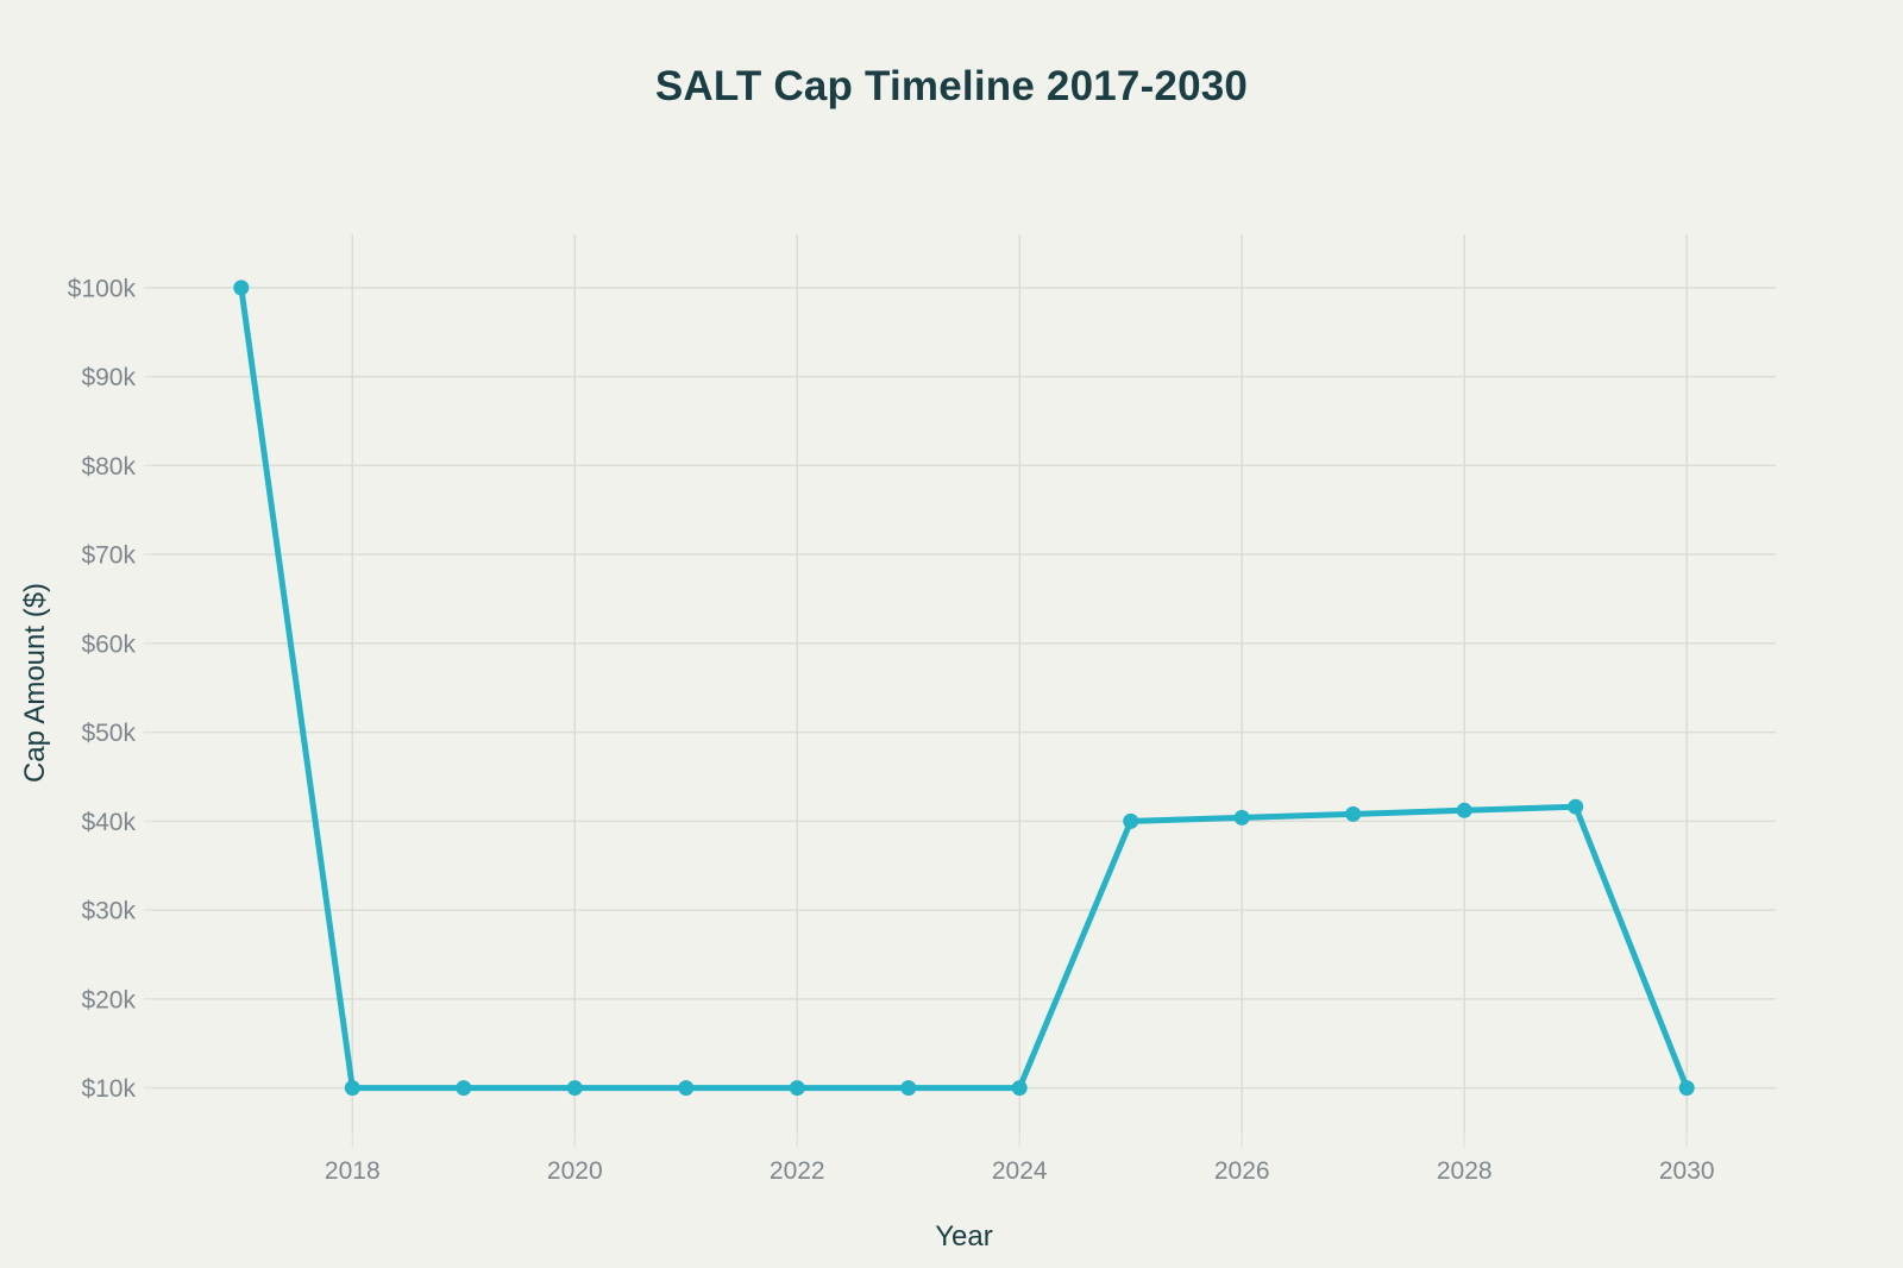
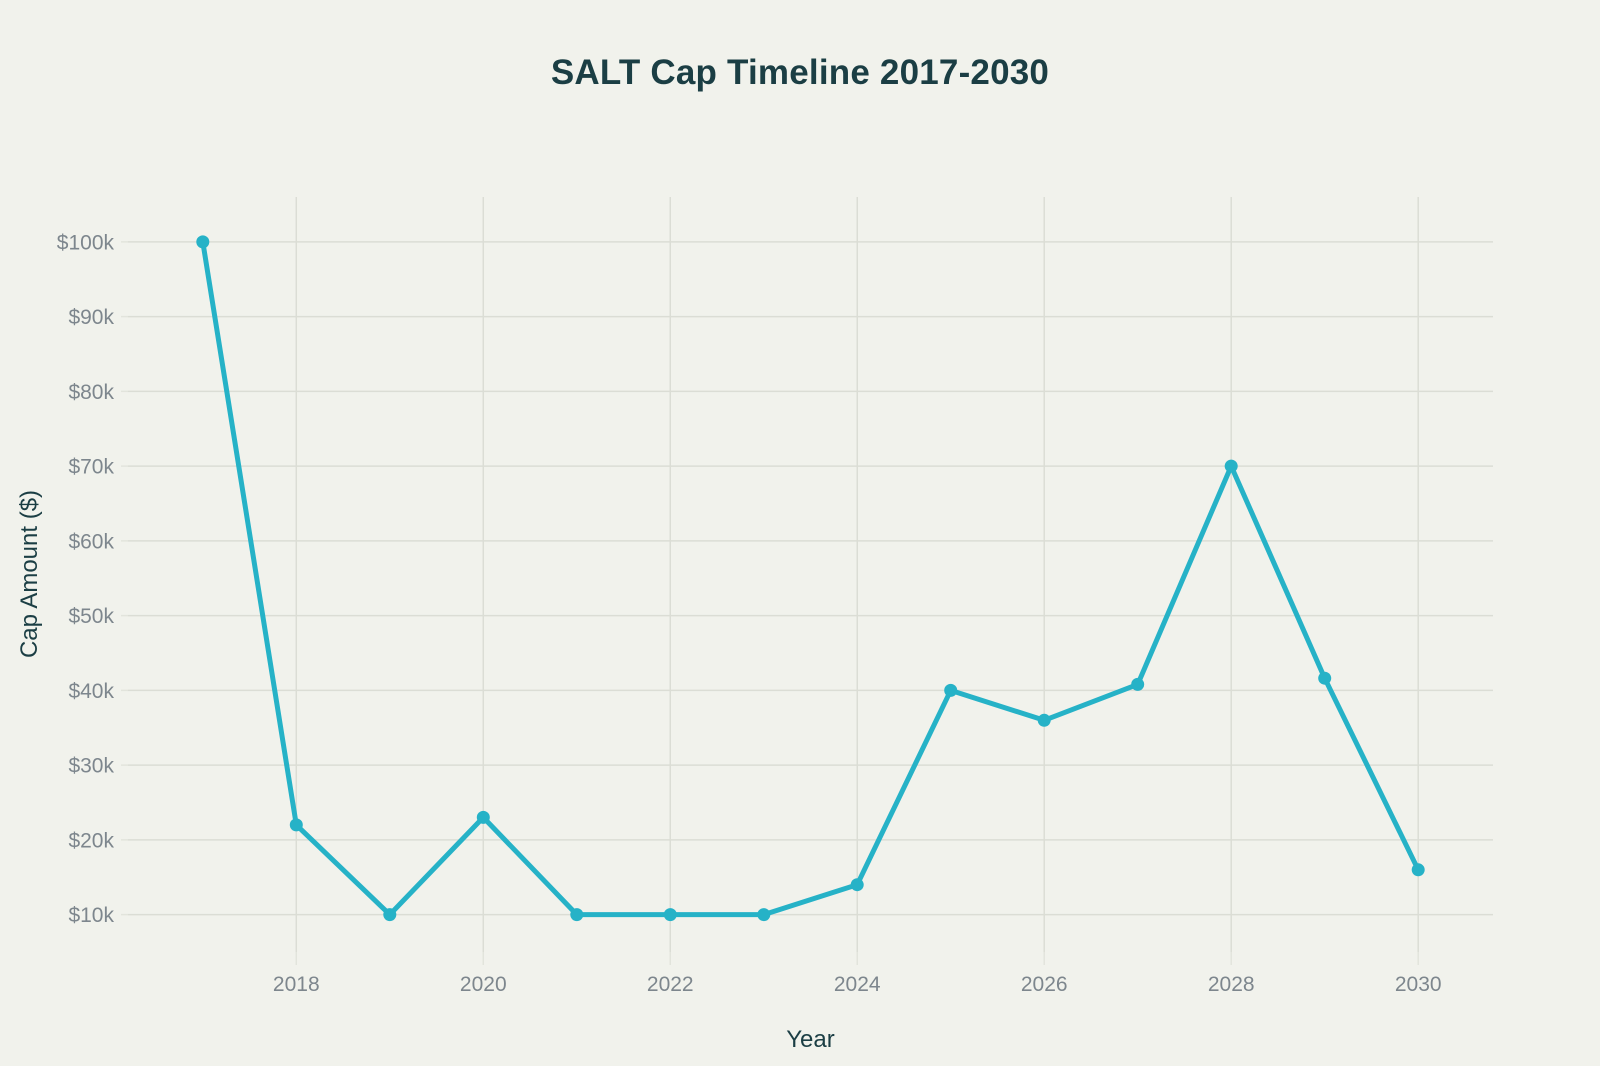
2018: $10k -> $22k
2020: $10k -> $23k
2024: $10k -> $14k
2026: $40k -> $36k
2028: $41k -> $70k
2030: $10k -> $16k
